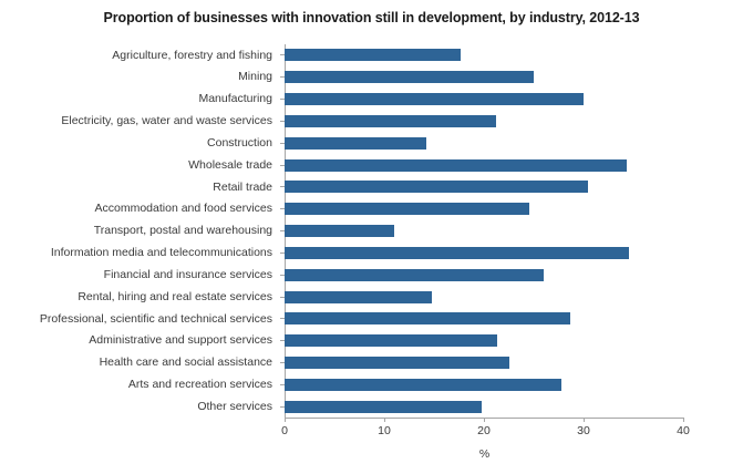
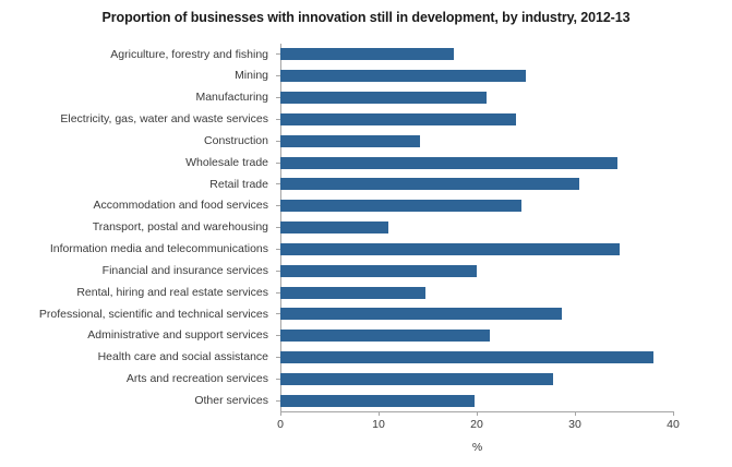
Manufacturing: 30 -> 21
Electricity, gas, water and waste services: 21 -> 24
Financial and insurance services: 26 -> 20
Health care and social assistance: 22 -> 38
